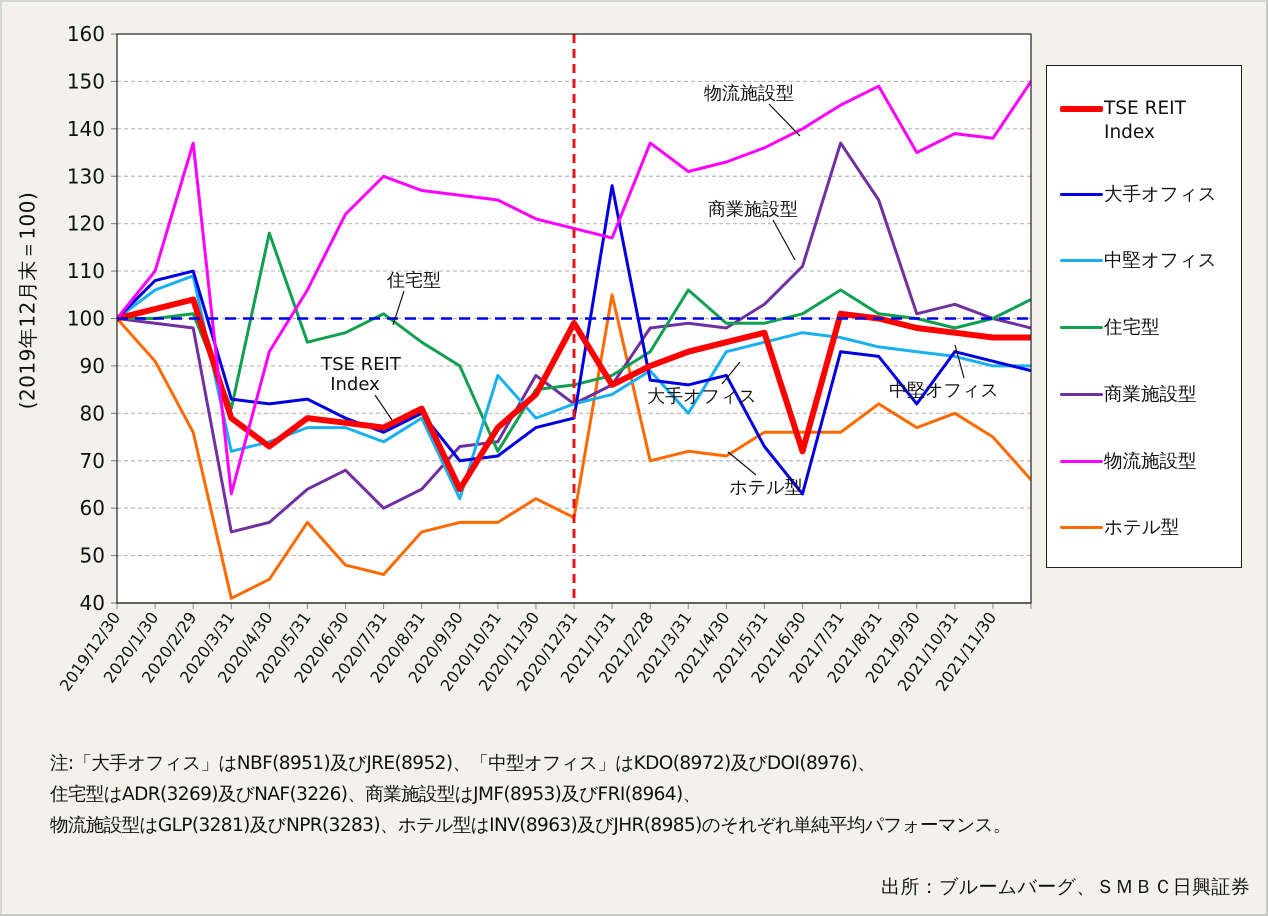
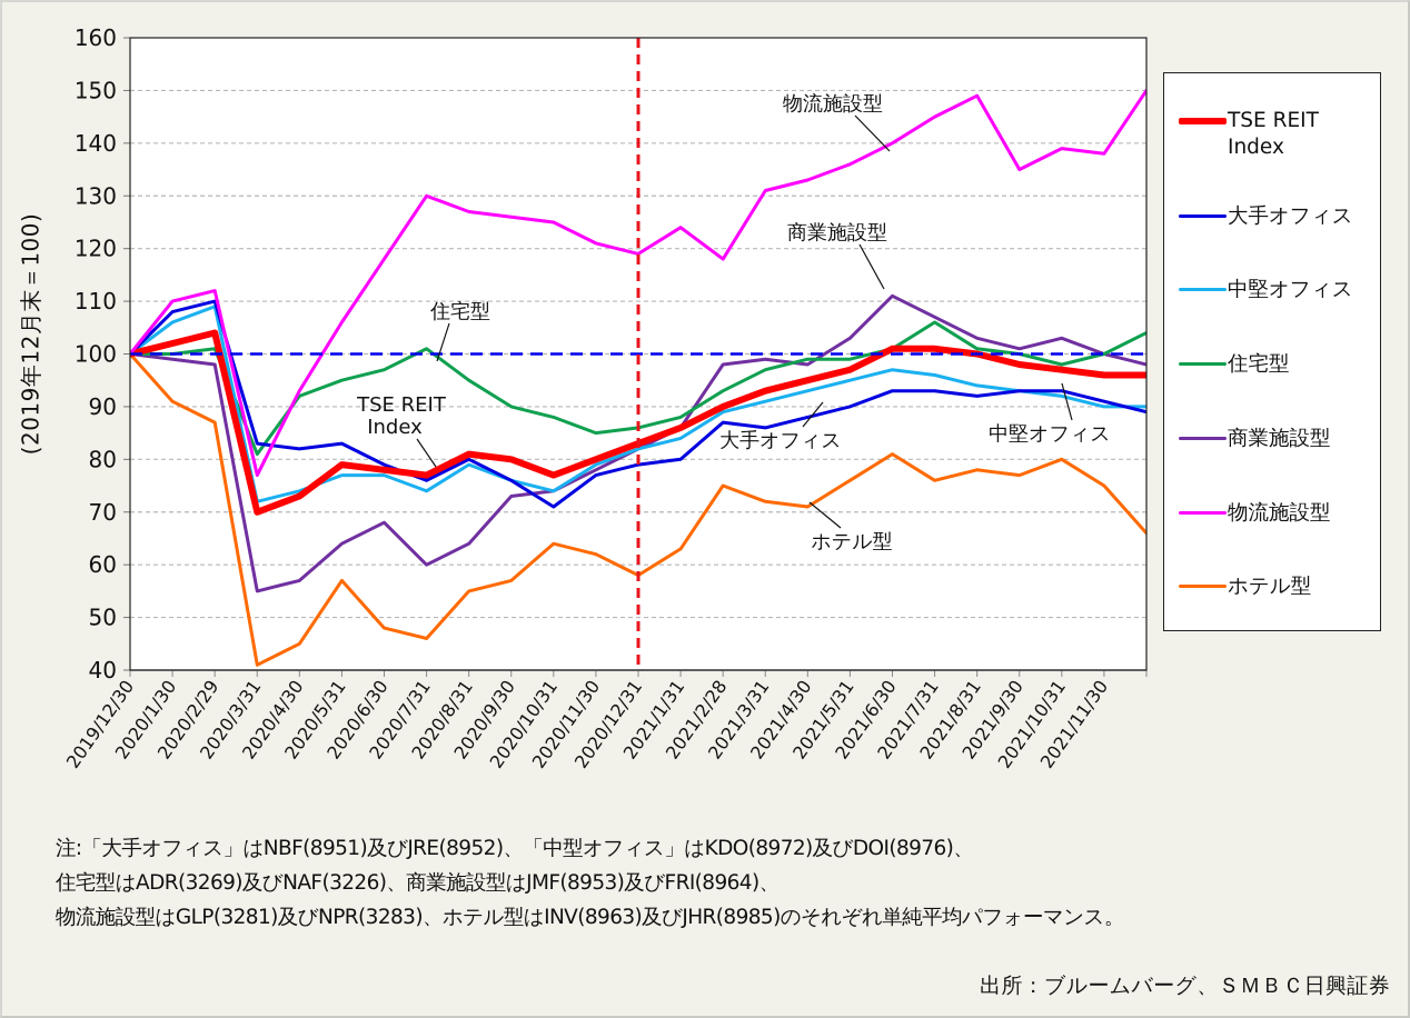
物流施設型/2020/2/29: 137 -> 112
ホテル型/2020/2/29: 76 -> 87
TSE REIT Index/2020/3/31: 79 -> 70
物流施設型/2020/3/31: 63 -> 77
住宅型/2020/4/30: 118 -> 92
物流施設型/2020/6/30: 122 -> 118
TSE REIT Index/2020/9/30: 64 -> 80
大手オフィス/2020/9/30: 70 -> 76
中堅オフィス/2020/9/30: 62 -> 76
中堅オフィス/2020/10/31: 88 -> 74
住宅型/2020/10/31: 72 -> 88
ホテル型/2020/10/31: 57 -> 64
TSE REIT Index/2020/11/30: 84 -> 80
商業施設型/2020/11/30: 88 -> 78
TSE REIT Index/2020/12/31: 99 -> 83
大手オフィス/2021/1/31: 128 -> 80
物流施設型/2021/1/31: 117 -> 124
ホテル型/2021/1/31: 105 -> 63
物流施設型/2021/2/28: 137 -> 118
ホテル型/2021/2/28: 70 -> 75
中堅オフィス/2021/3/31: 80 -> 91
住宅型/2021/3/31: 106 -> 97
大手オフィス/2021/5/31: 73 -> 90
TSE REIT Index/2021/6/30: 72 -> 101
大手オフィス/2021/6/30: 63 -> 93
ホテル型/2021/6/30: 76 -> 81
商業施設型/2021/7/31: 137 -> 107
商業施設型/2021/8/31: 125 -> 103
ホテル型/2021/8/31: 82 -> 78
大手オフィス/2021/9/30: 82 -> 93
